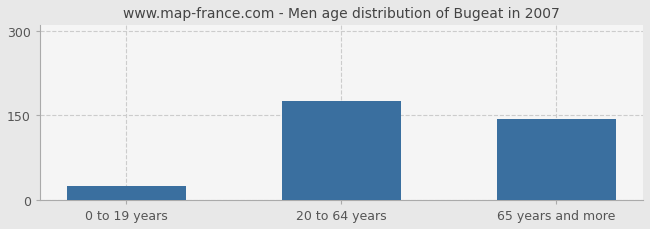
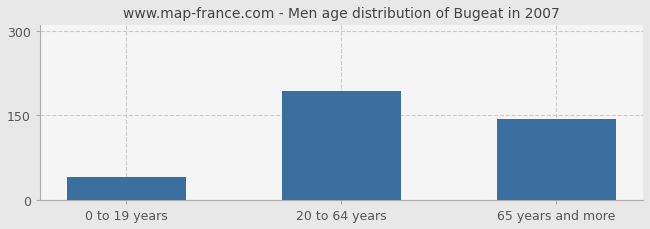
0 to 19 years: 25 -> 40
20 to 64 years: 175 -> 194
